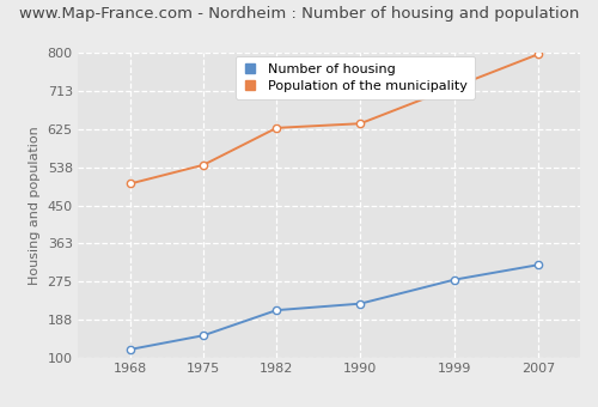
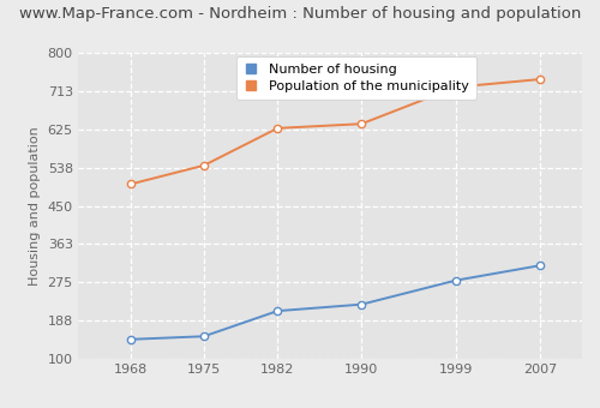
Number of housing/1968: 120 -> 145
Population of the municipality/2007: 797 -> 740
